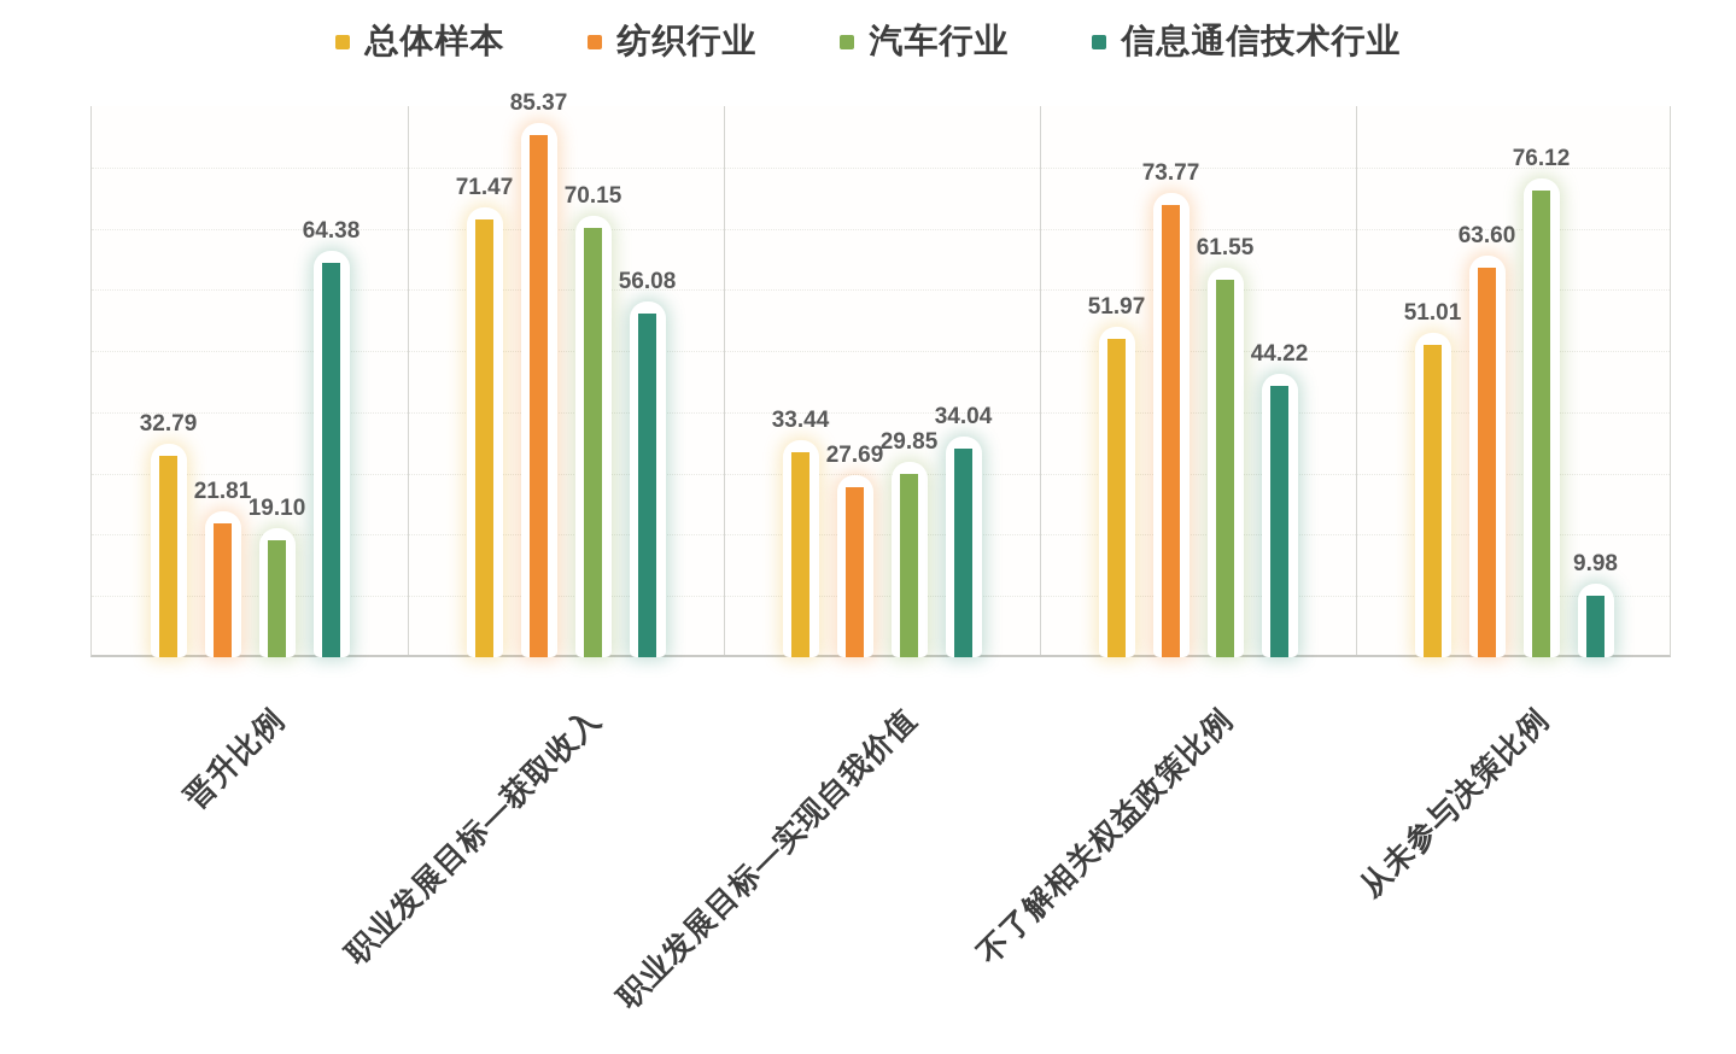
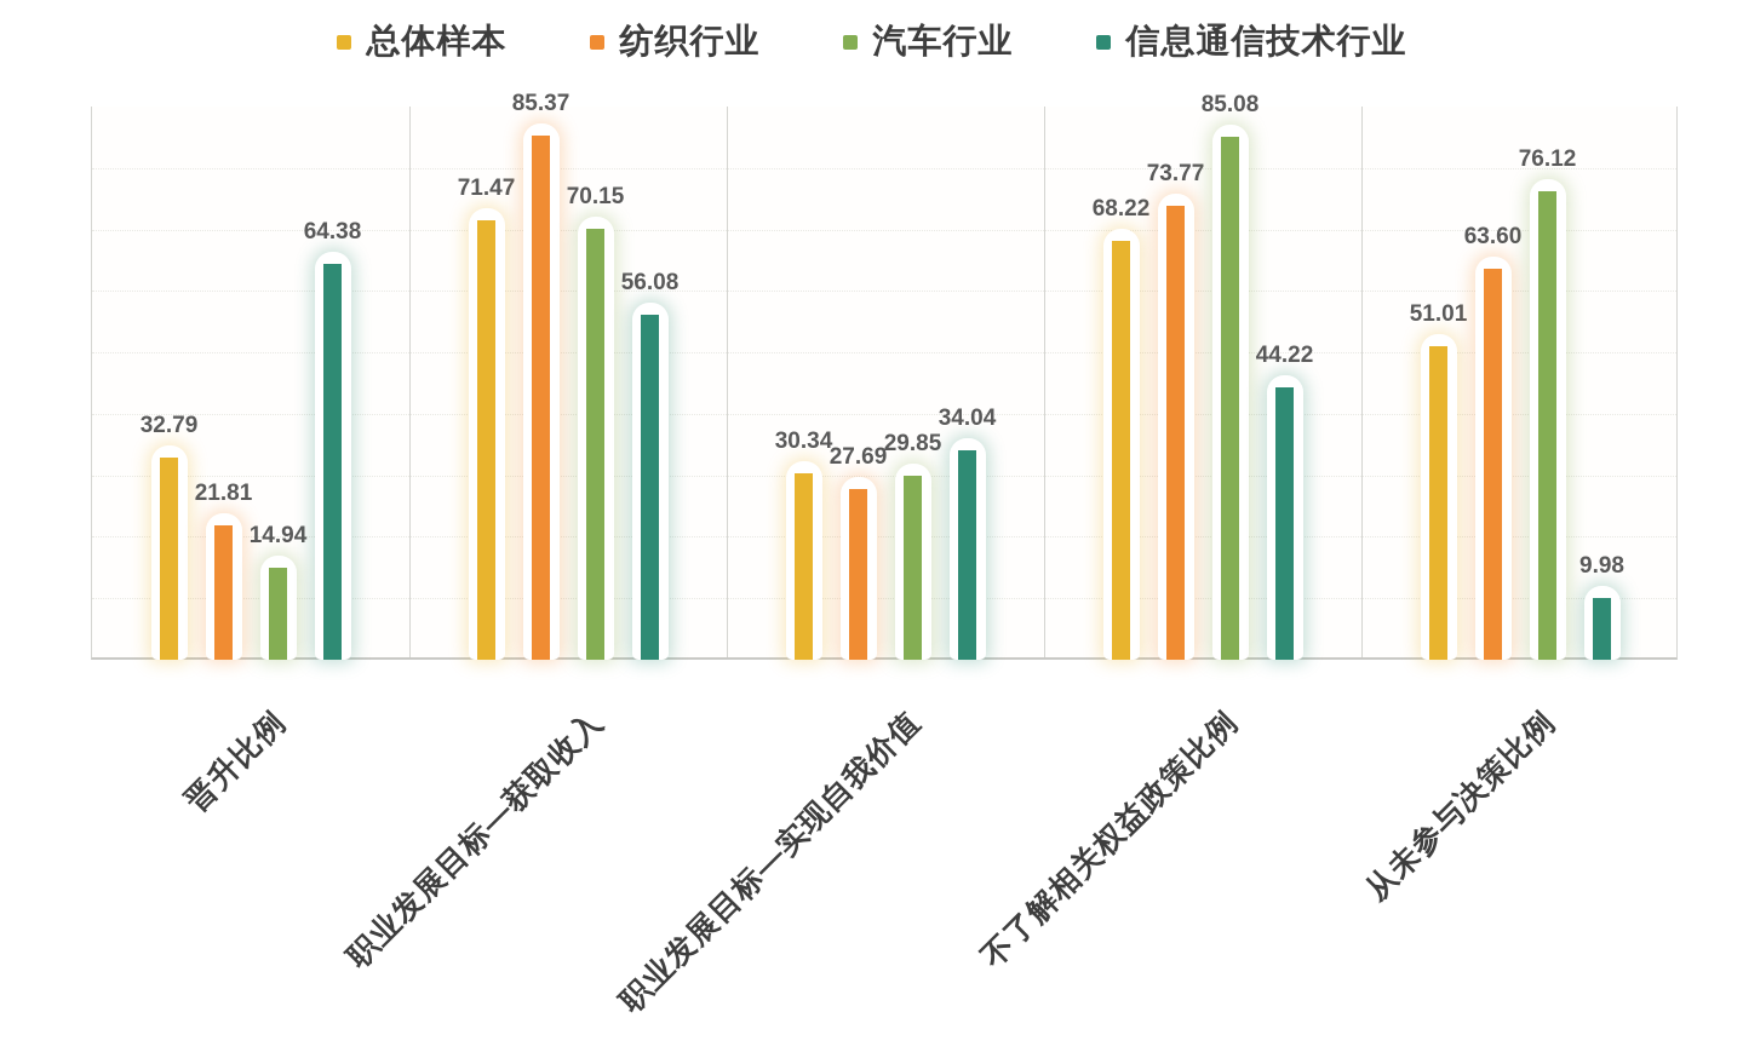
汽车行业/晋升比例: 19.10 -> 14.94
总体样本/职业发展目标—实现自我价值: 33.44 -> 30.34
总体样本/不了解相关权益政策比例: 51.97 -> 68.22
汽车行业/不了解相关权益政策比例: 61.55 -> 85.08
